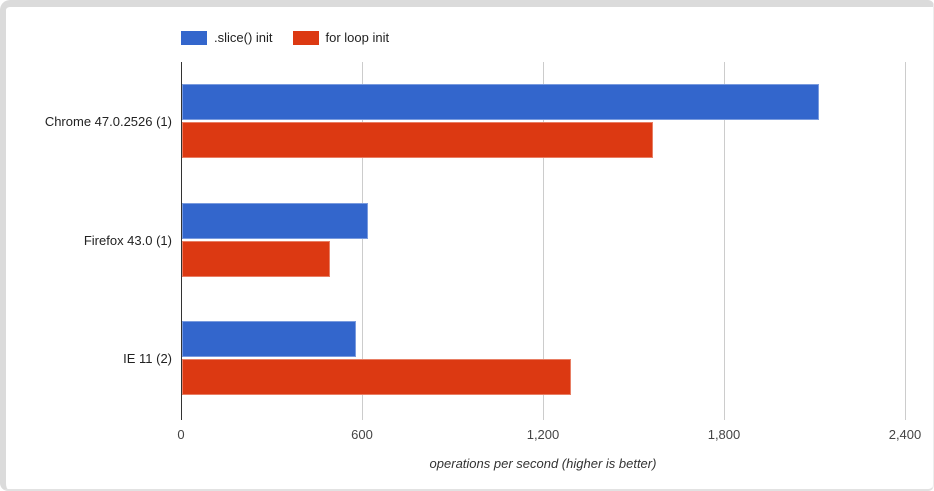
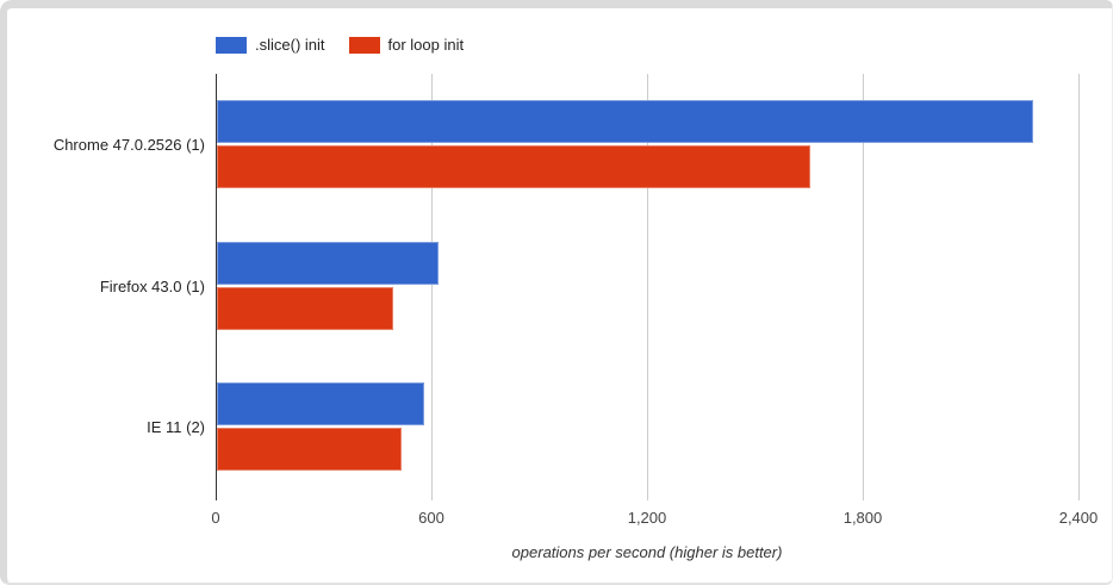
.slice() init/Chrome 47.0.2526 (1): 2110 -> 2270
for loop init/Chrome 47.0.2526 (1): 1560 -> 1650
for loop init/IE 11 (2): 1290 -> 520
